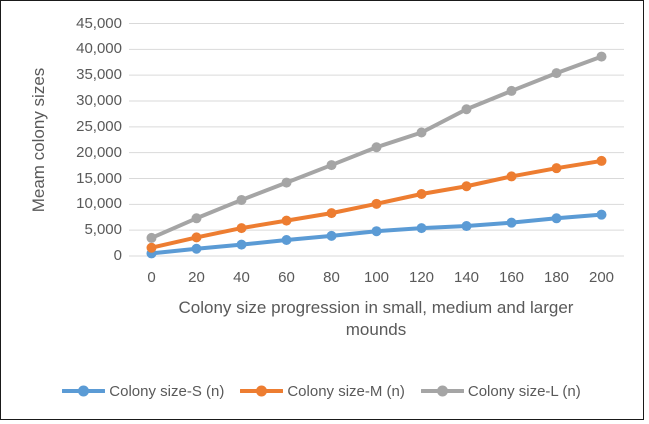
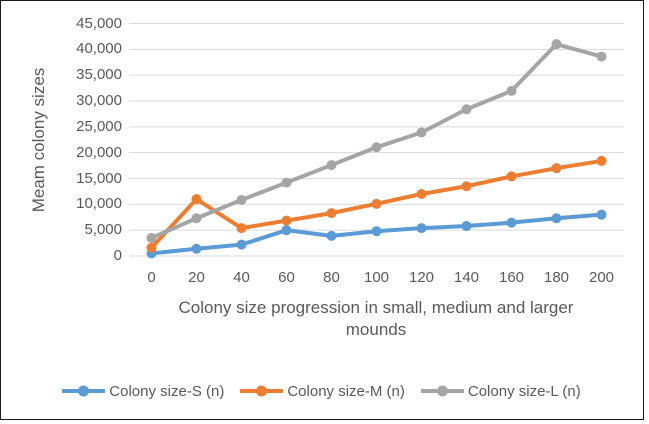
Colony size-M (n)/20: 4000 -> 11000
Colony size-S (n)/60: 3000 -> 5000
Colony size-L (n)/180: 35000 -> 41000
